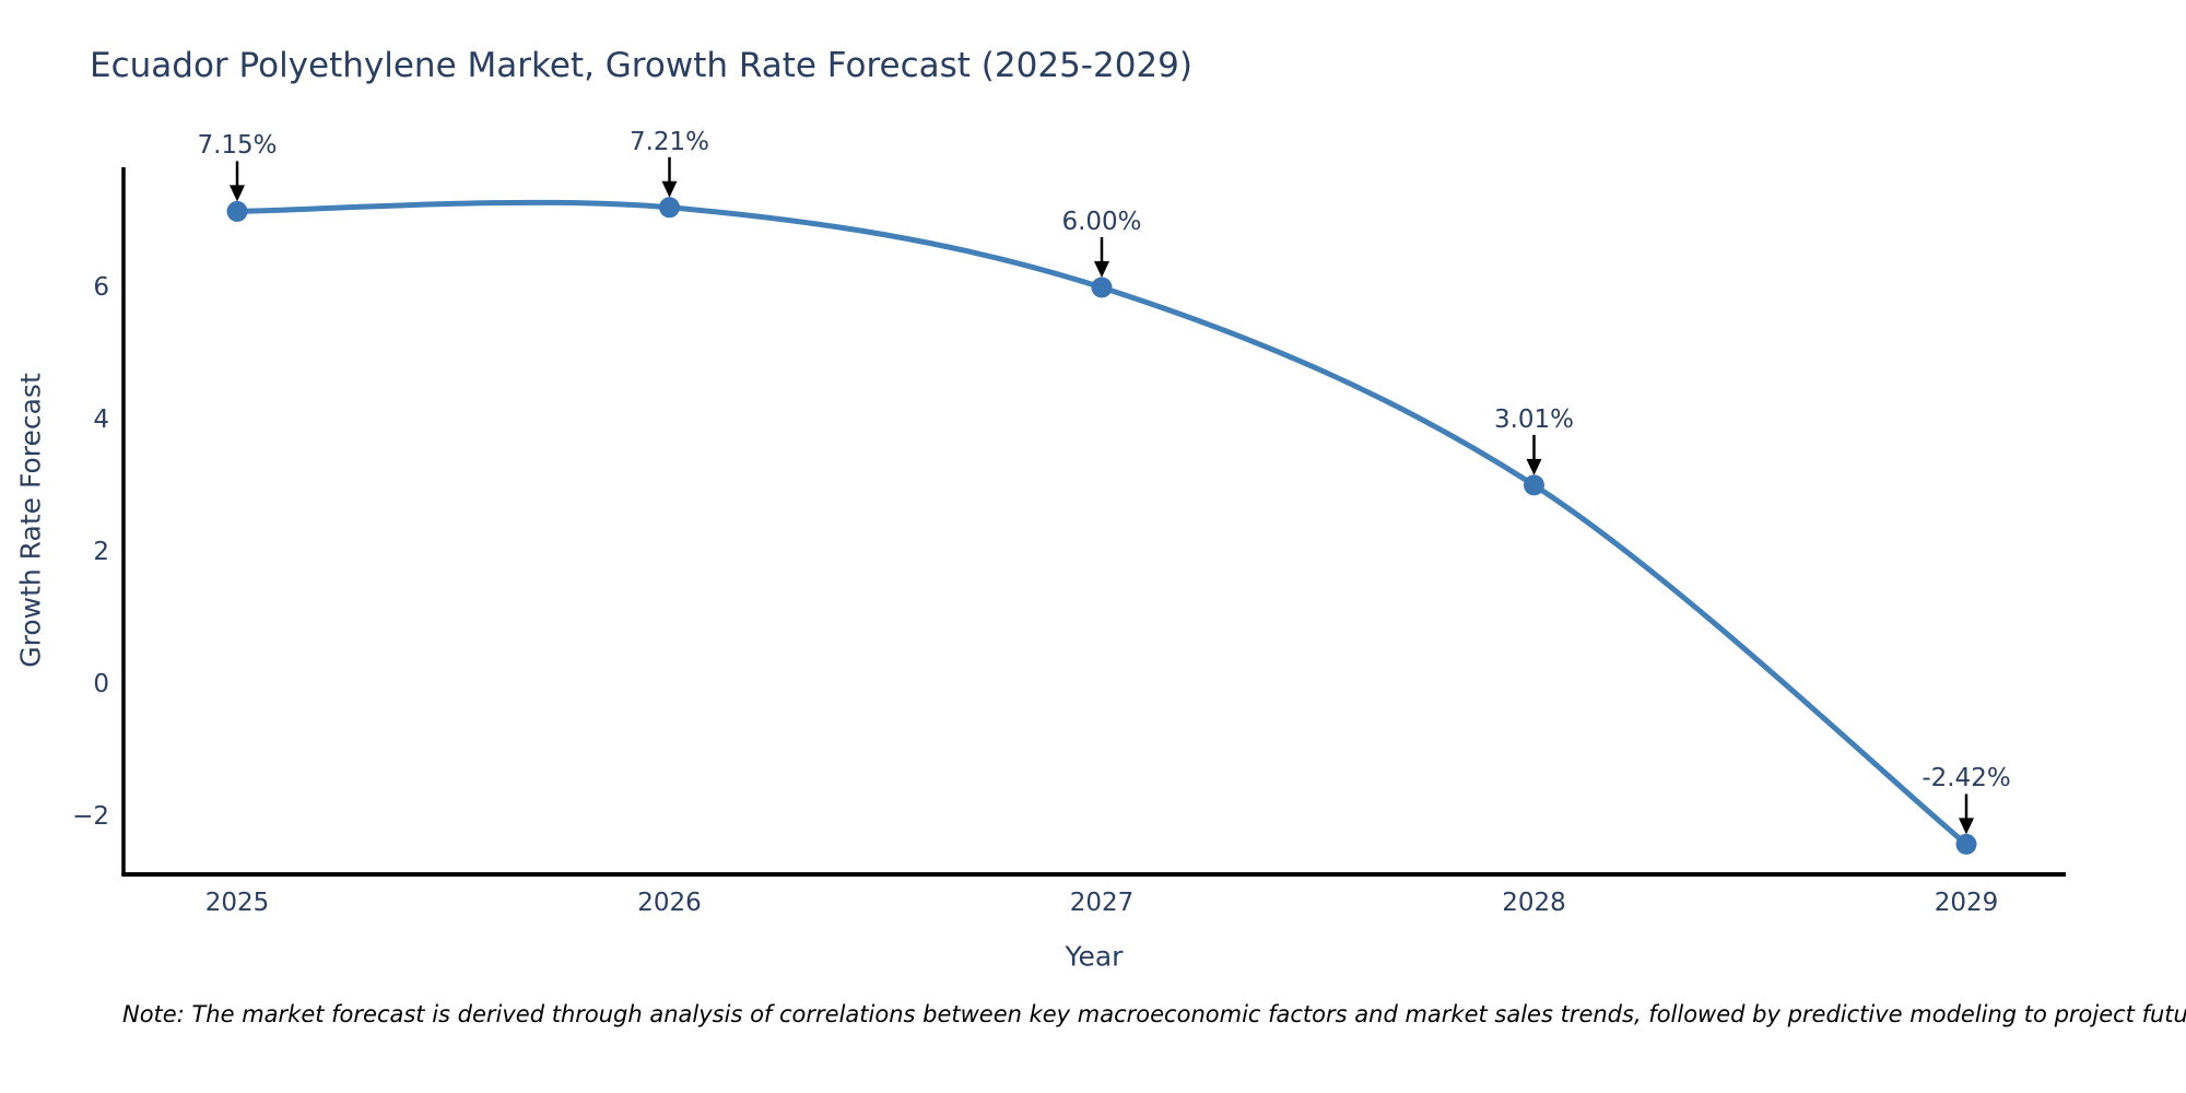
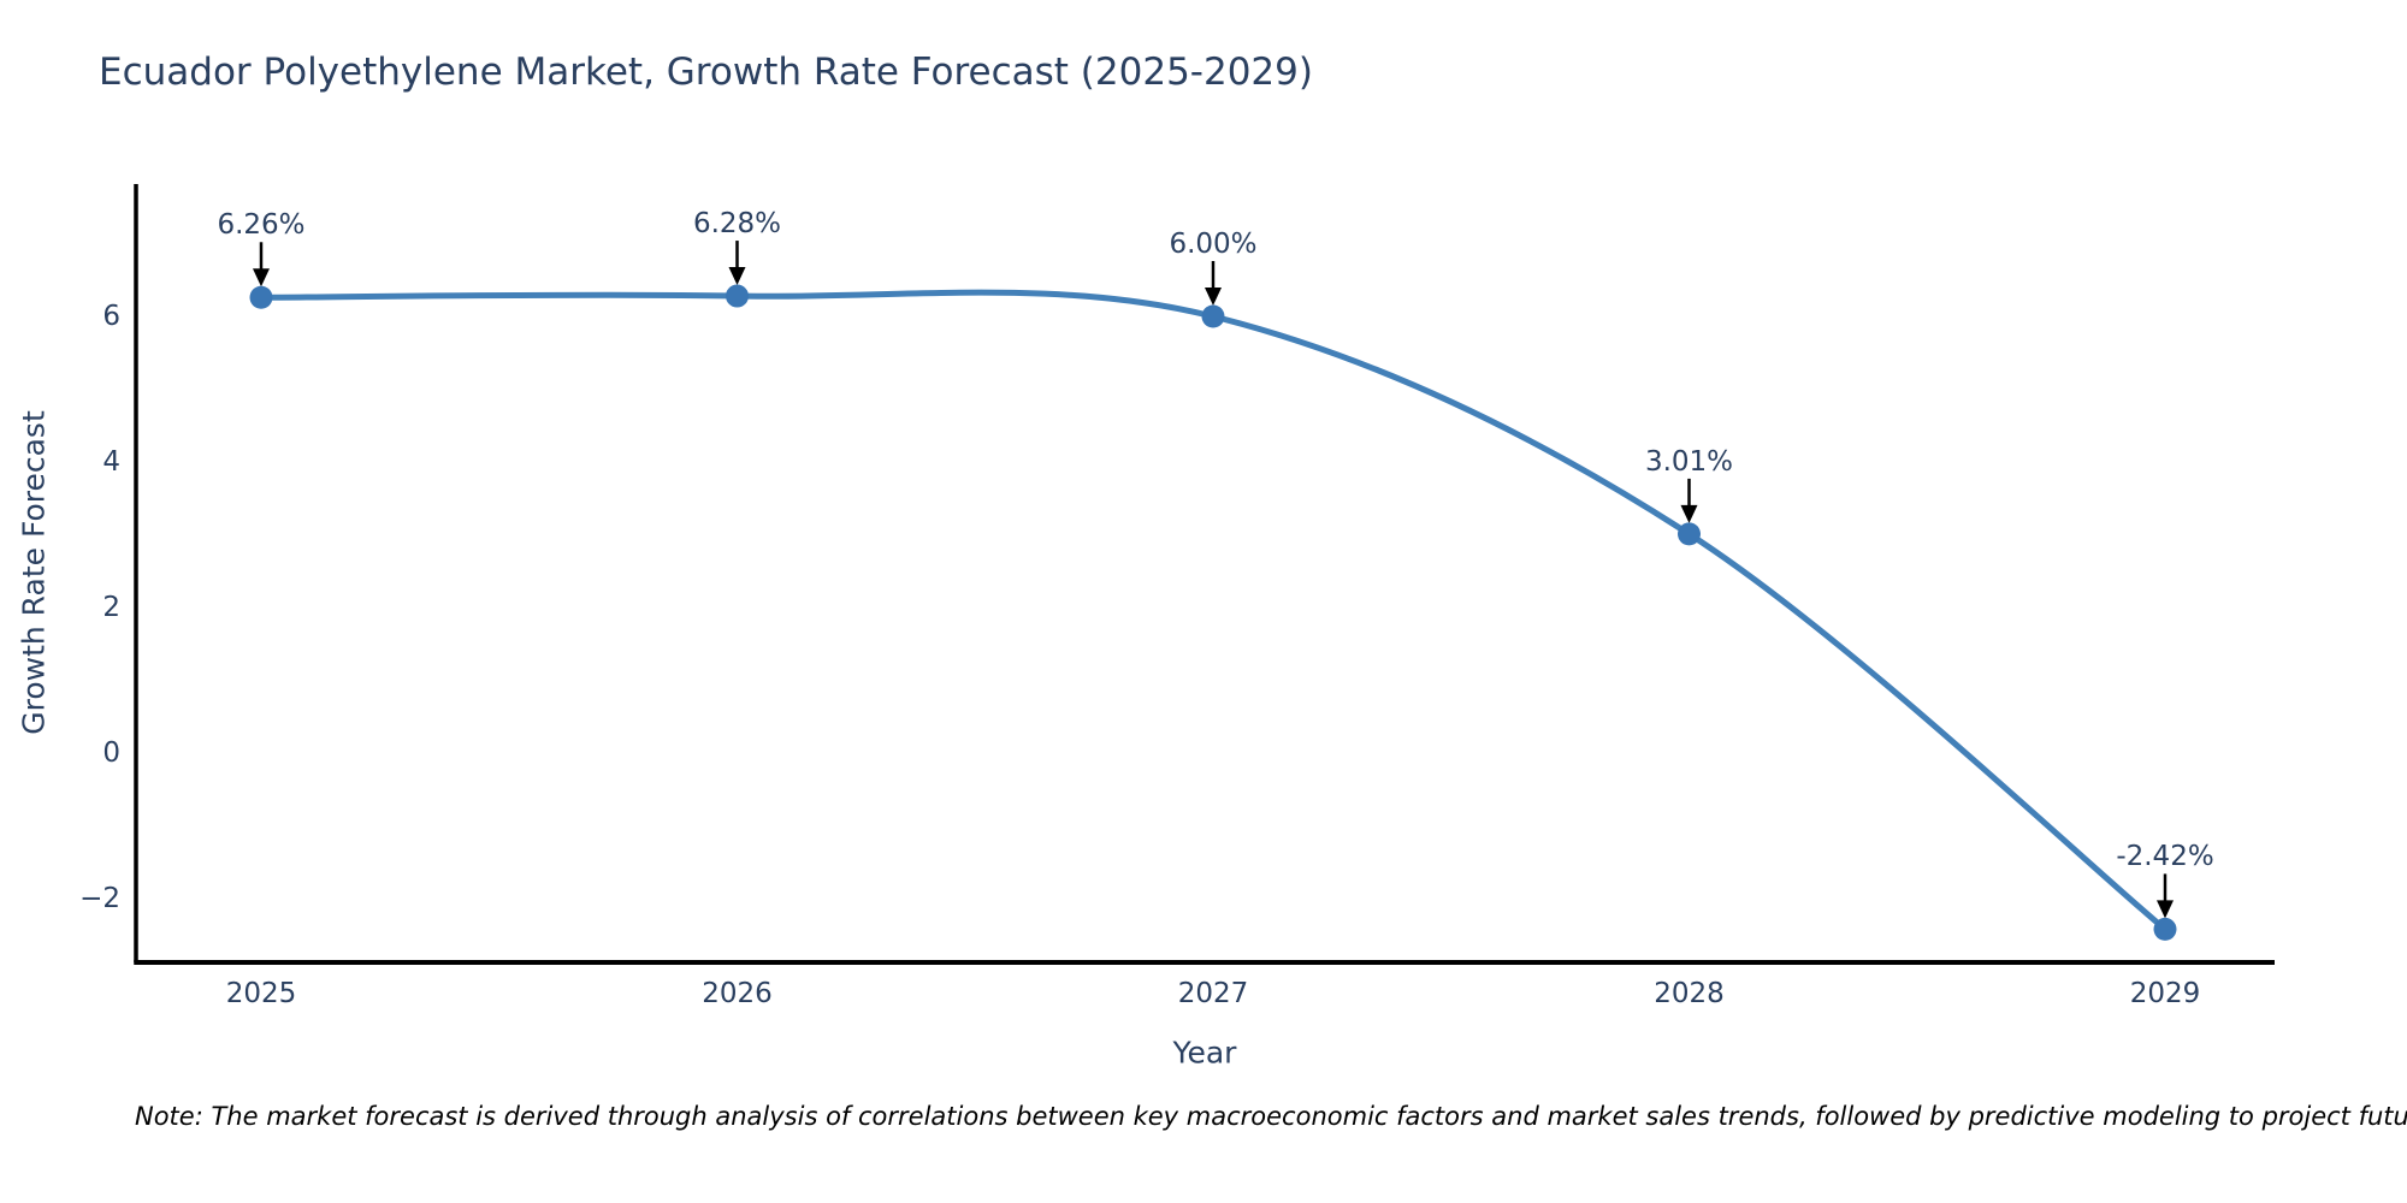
2025: 7.15% -> 6.26%
2026: 7.21% -> 6.28%
